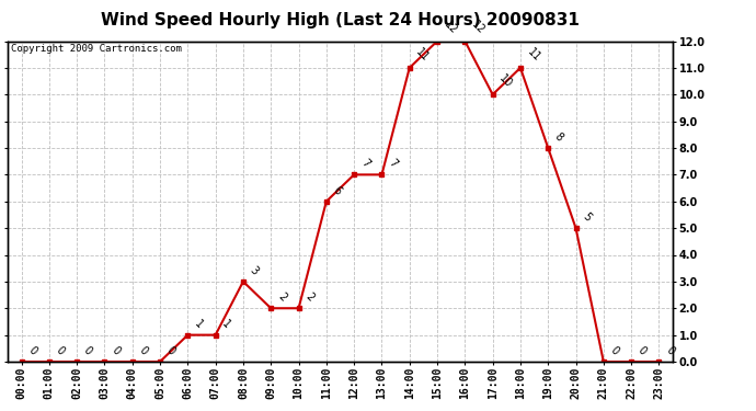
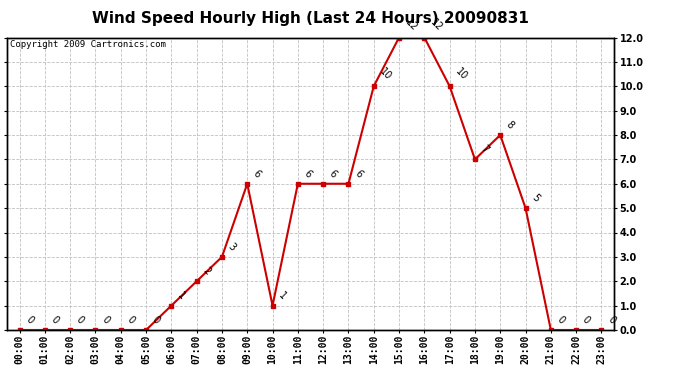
07:00: 1 -> 2
09:00: 2 -> 6
10:00: 2 -> 1
12:00: 7 -> 6
13:00: 7 -> 6
14:00: 11 -> 10
18:00: 11 -> 7
